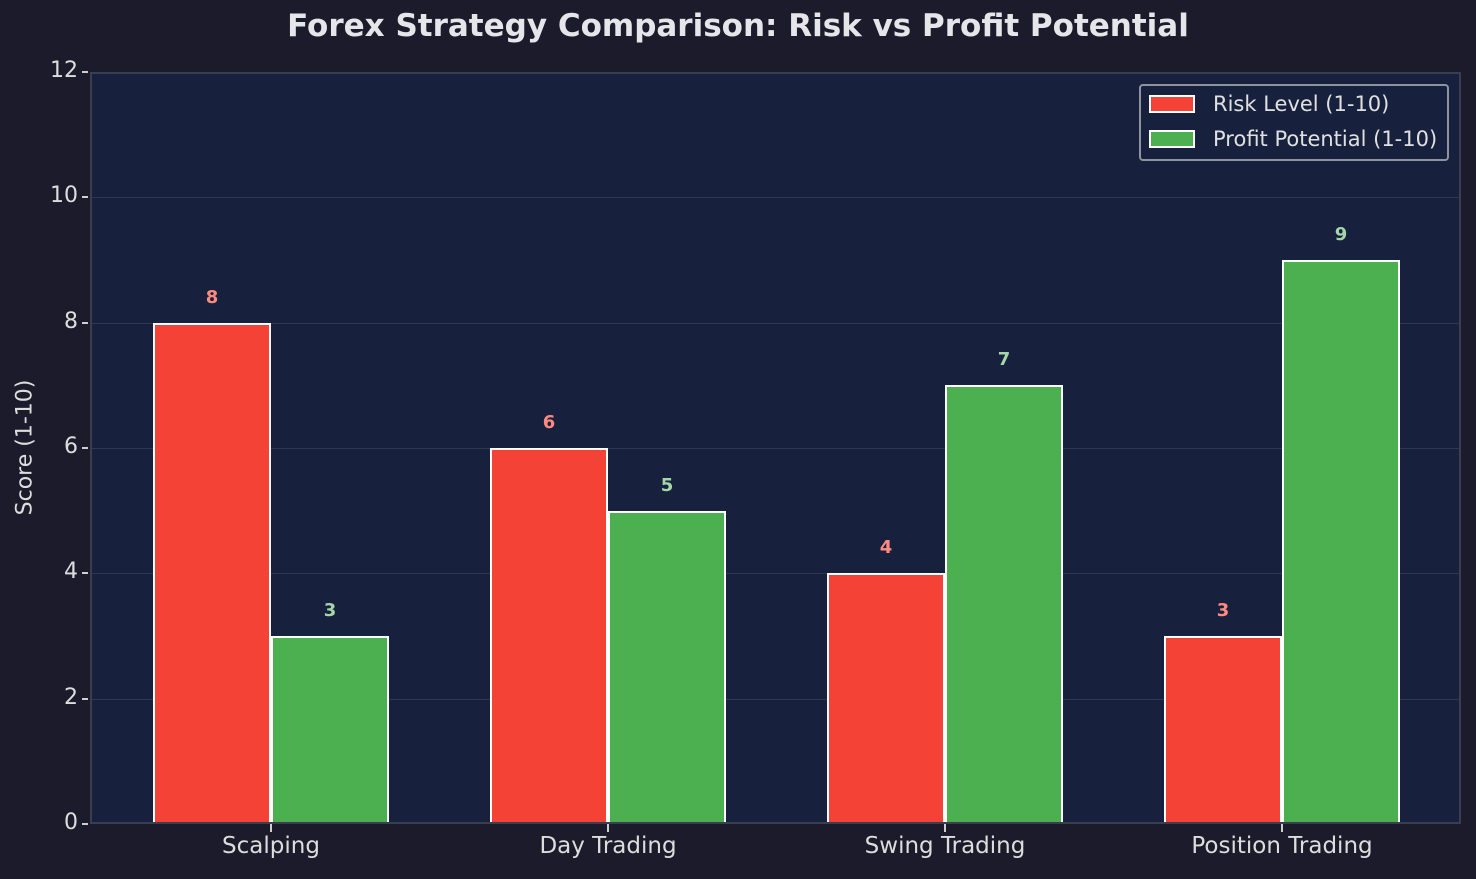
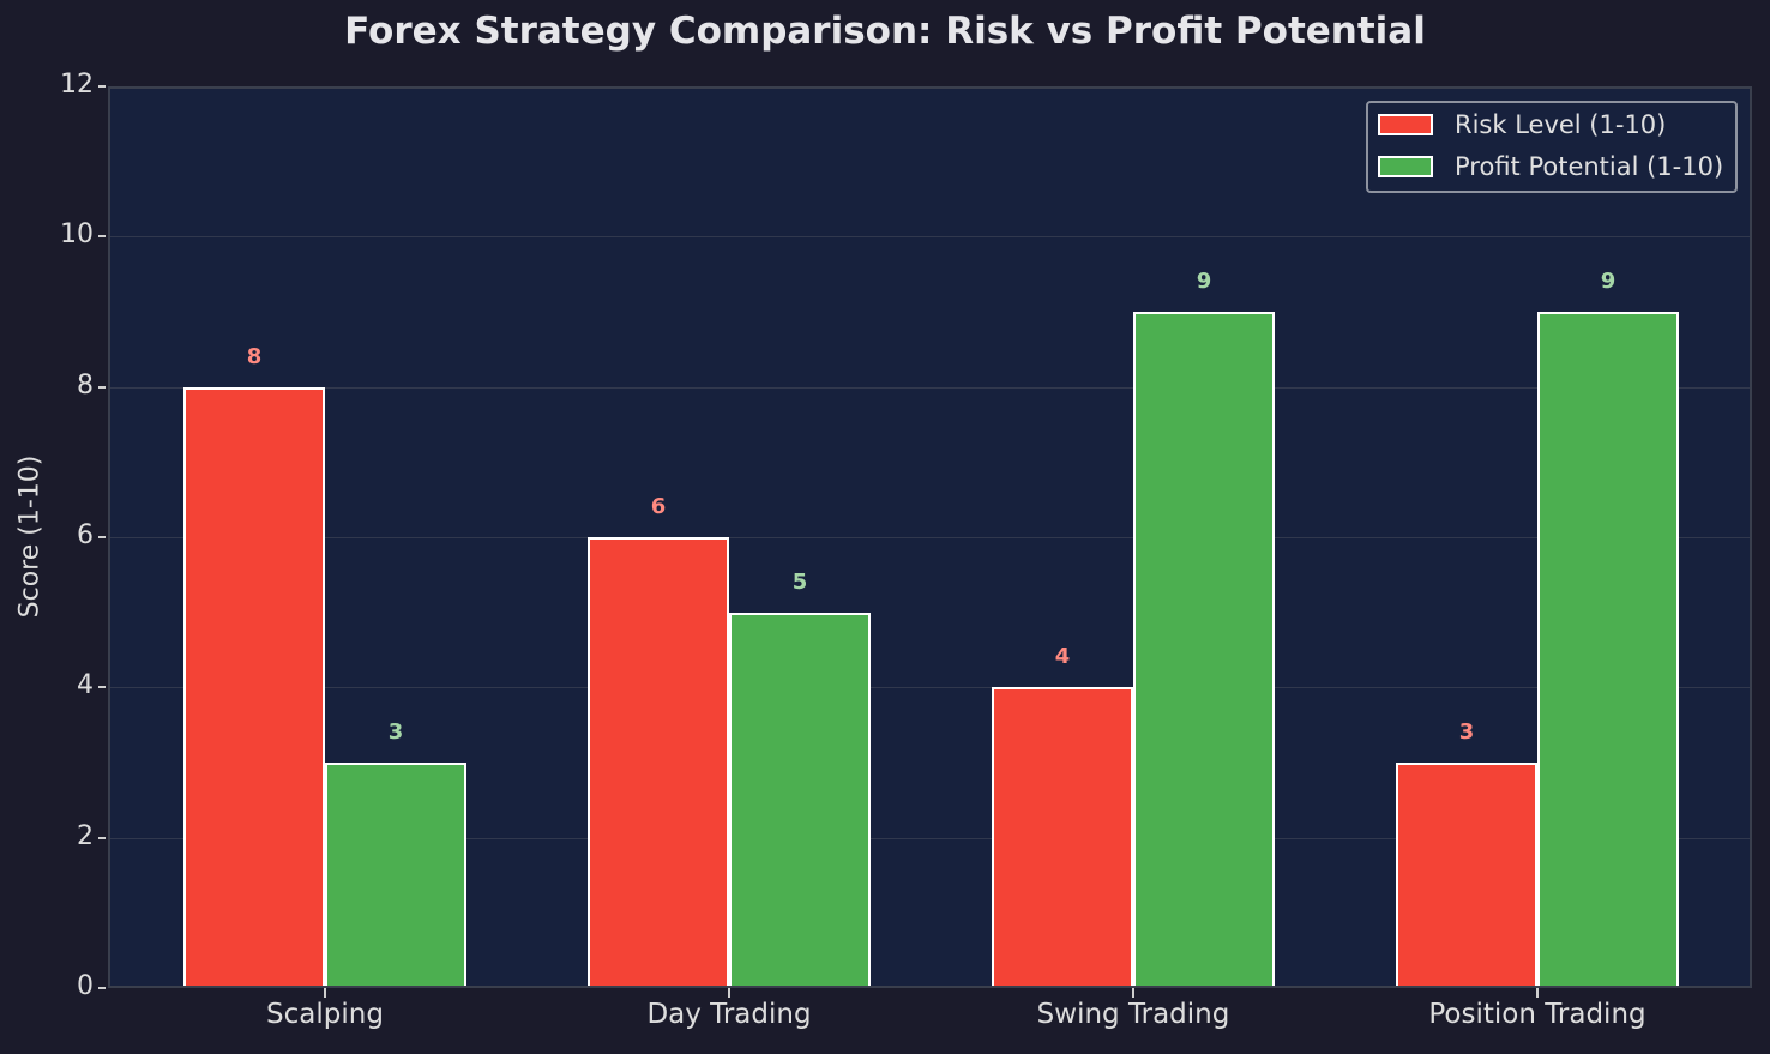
Profit Potential (1-10)/Swing Trading: 7 -> 9
